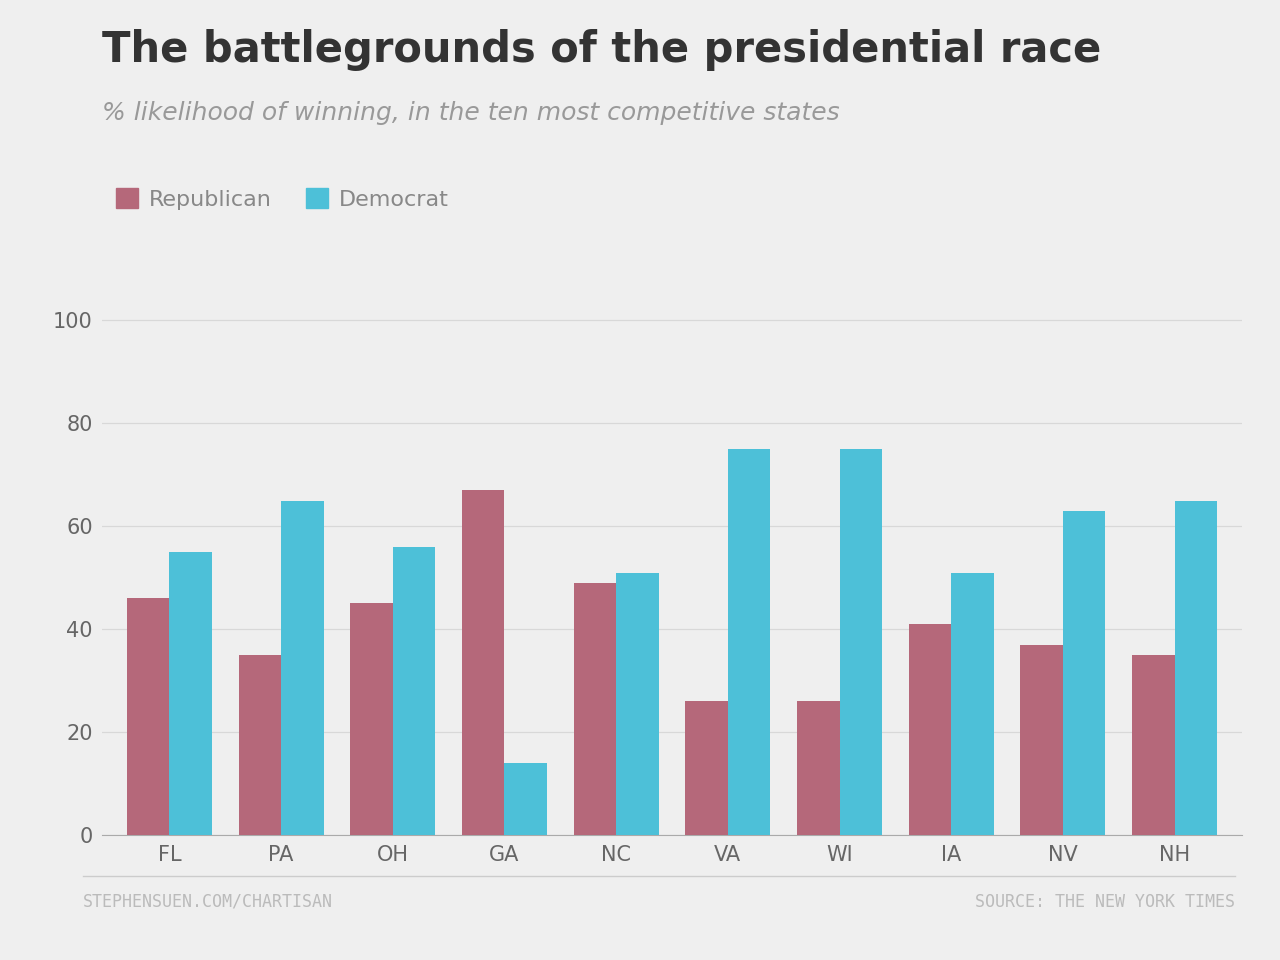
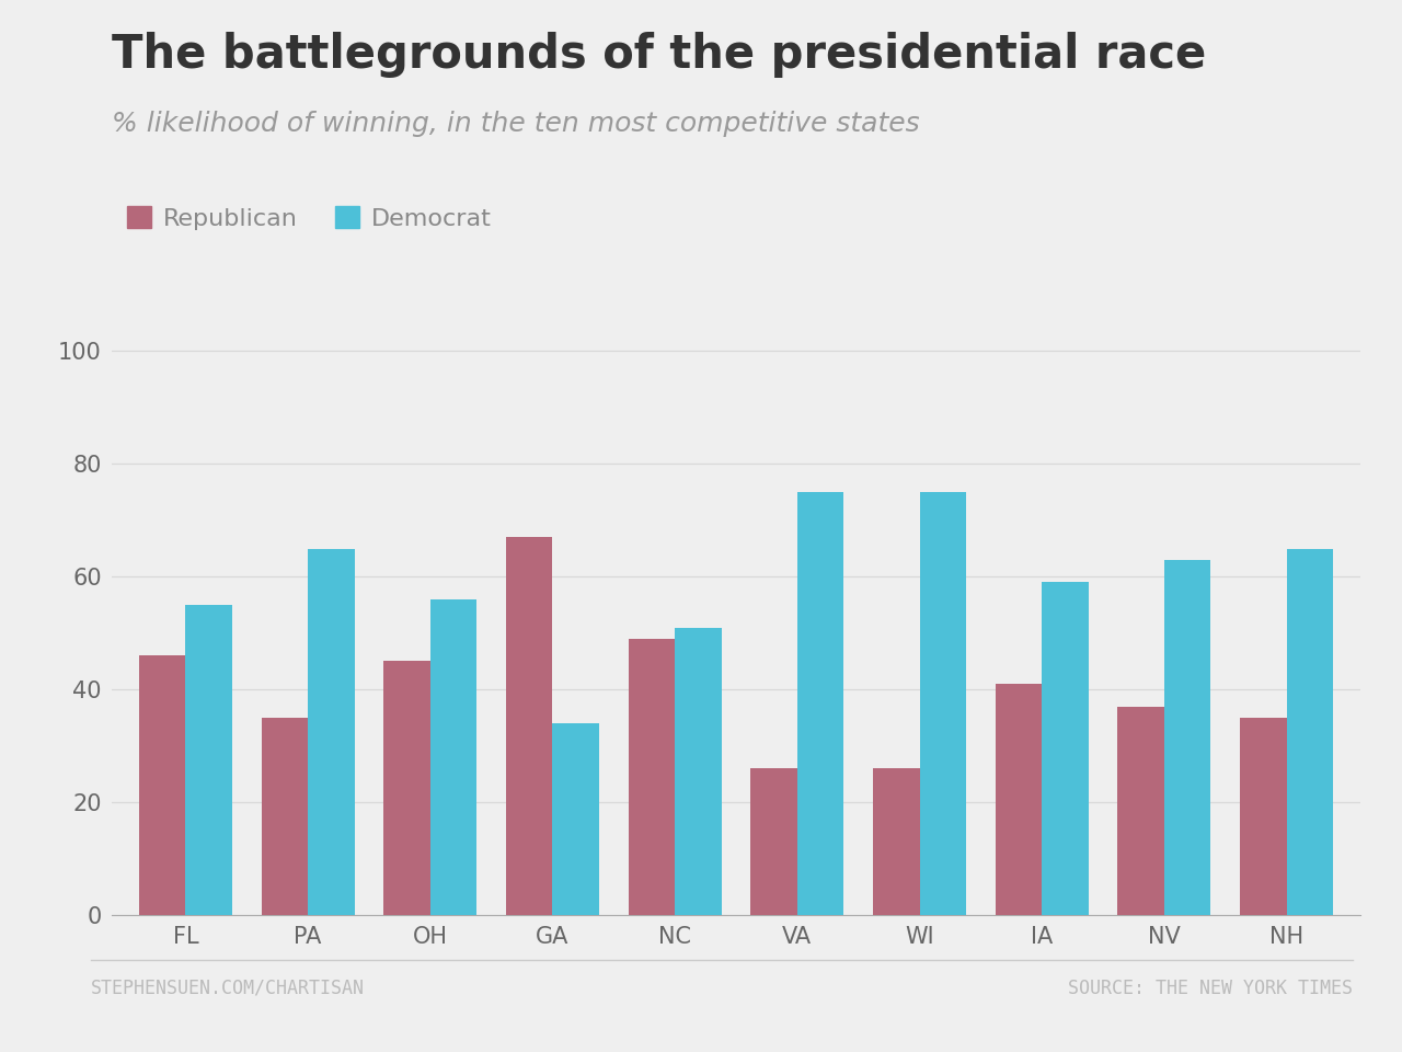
Democrat/GA: 14 -> 34
Democrat/IA: 51 -> 59
